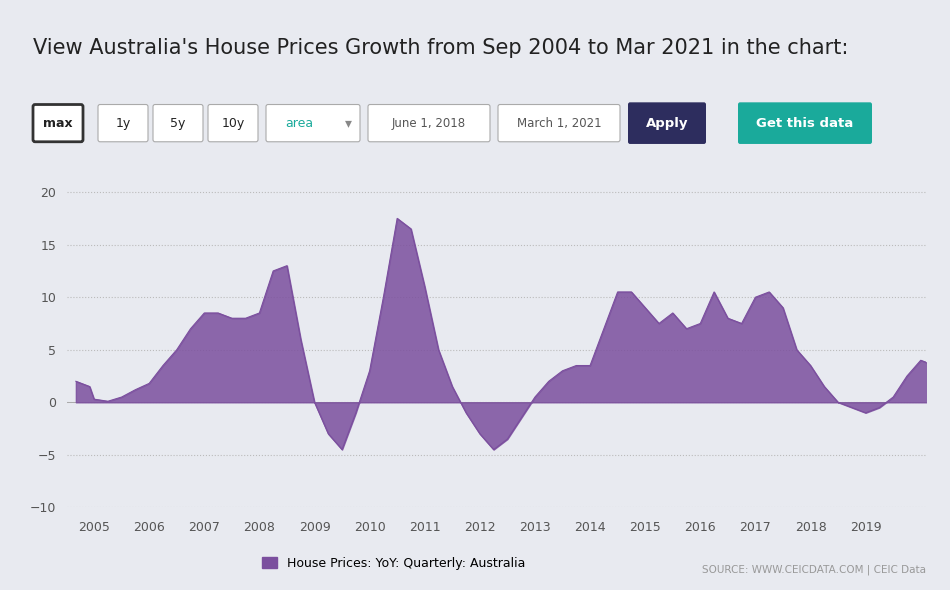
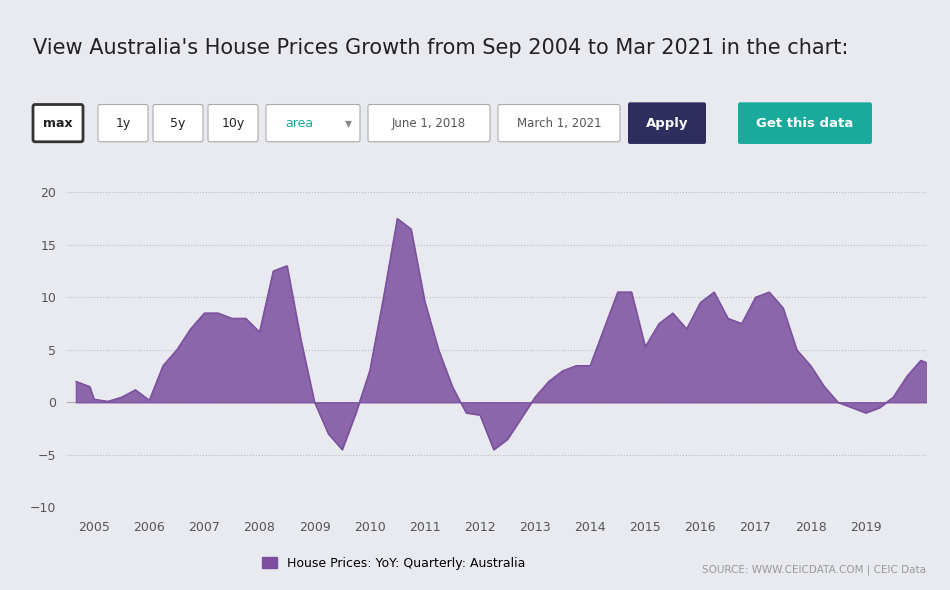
2006: 1.8 -> 0.2
2008: 8.5 -> 6.7
2011: 11.0 -> 9.6
2012: -3.0 -> -1.2
2015: 9.0 -> 5.3
2016: 7.5 -> 9.5
